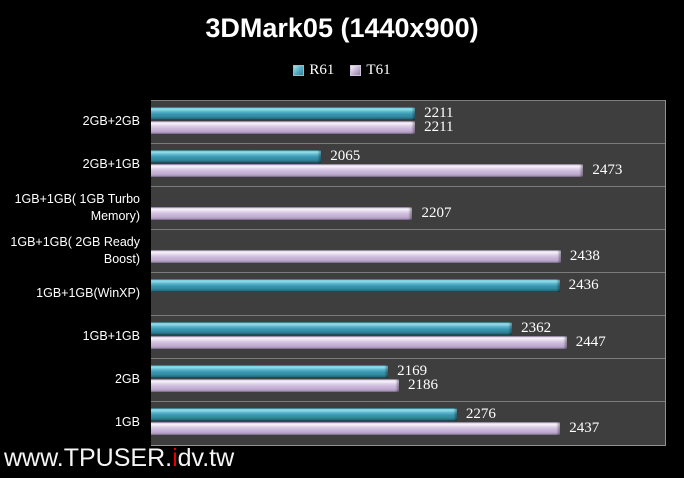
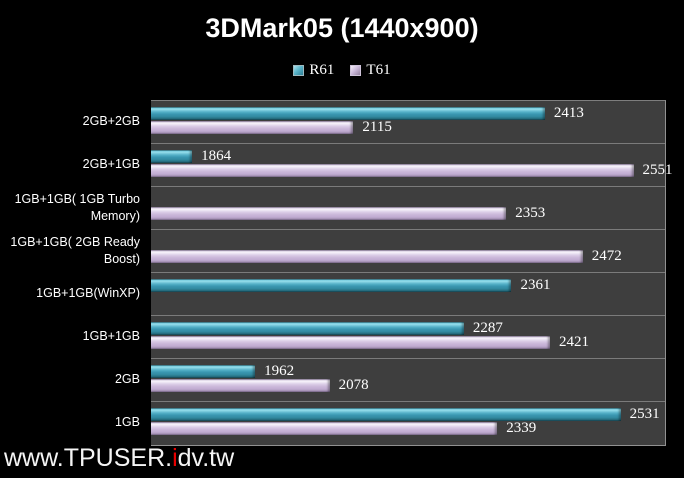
R61/2GB+2GB: 2211 -> 2413
T61/2GB+2GB: 2211 -> 2115
R61/2GB+1GB: 2065 -> 1864
T61/2GB+1GB: 2473 -> 2551
T61/1GB+1GB( 1GB Turbo Memory): 2207 -> 2353
T61/1GB+1GB( 2GB Ready Boost): 2438 -> 2472
R61/1GB+1GB(WinXP): 2436 -> 2361
R61/1GB+1GB: 2362 -> 2287
T61/1GB+1GB: 2447 -> 2421
R61/2GB: 2169 -> 1962
T61/2GB: 2186 -> 2078
R61/1GB: 2276 -> 2531
T61/1GB: 2437 -> 2339
